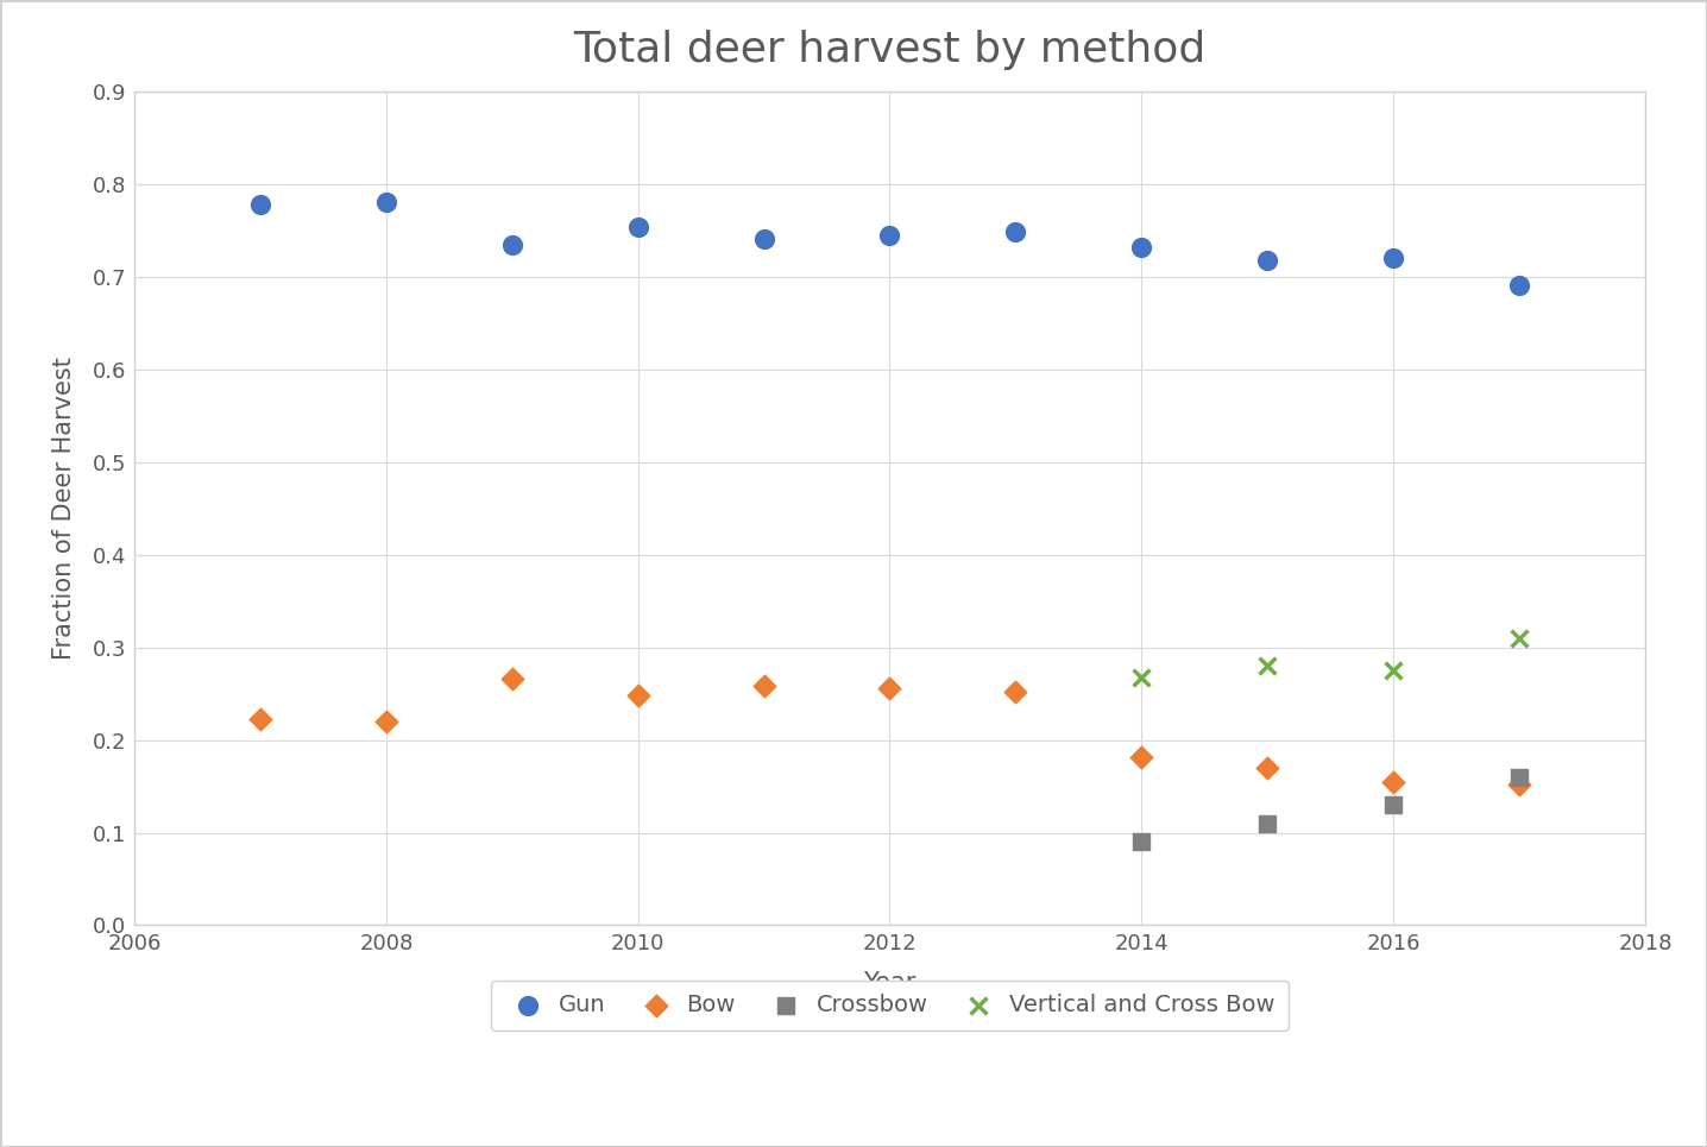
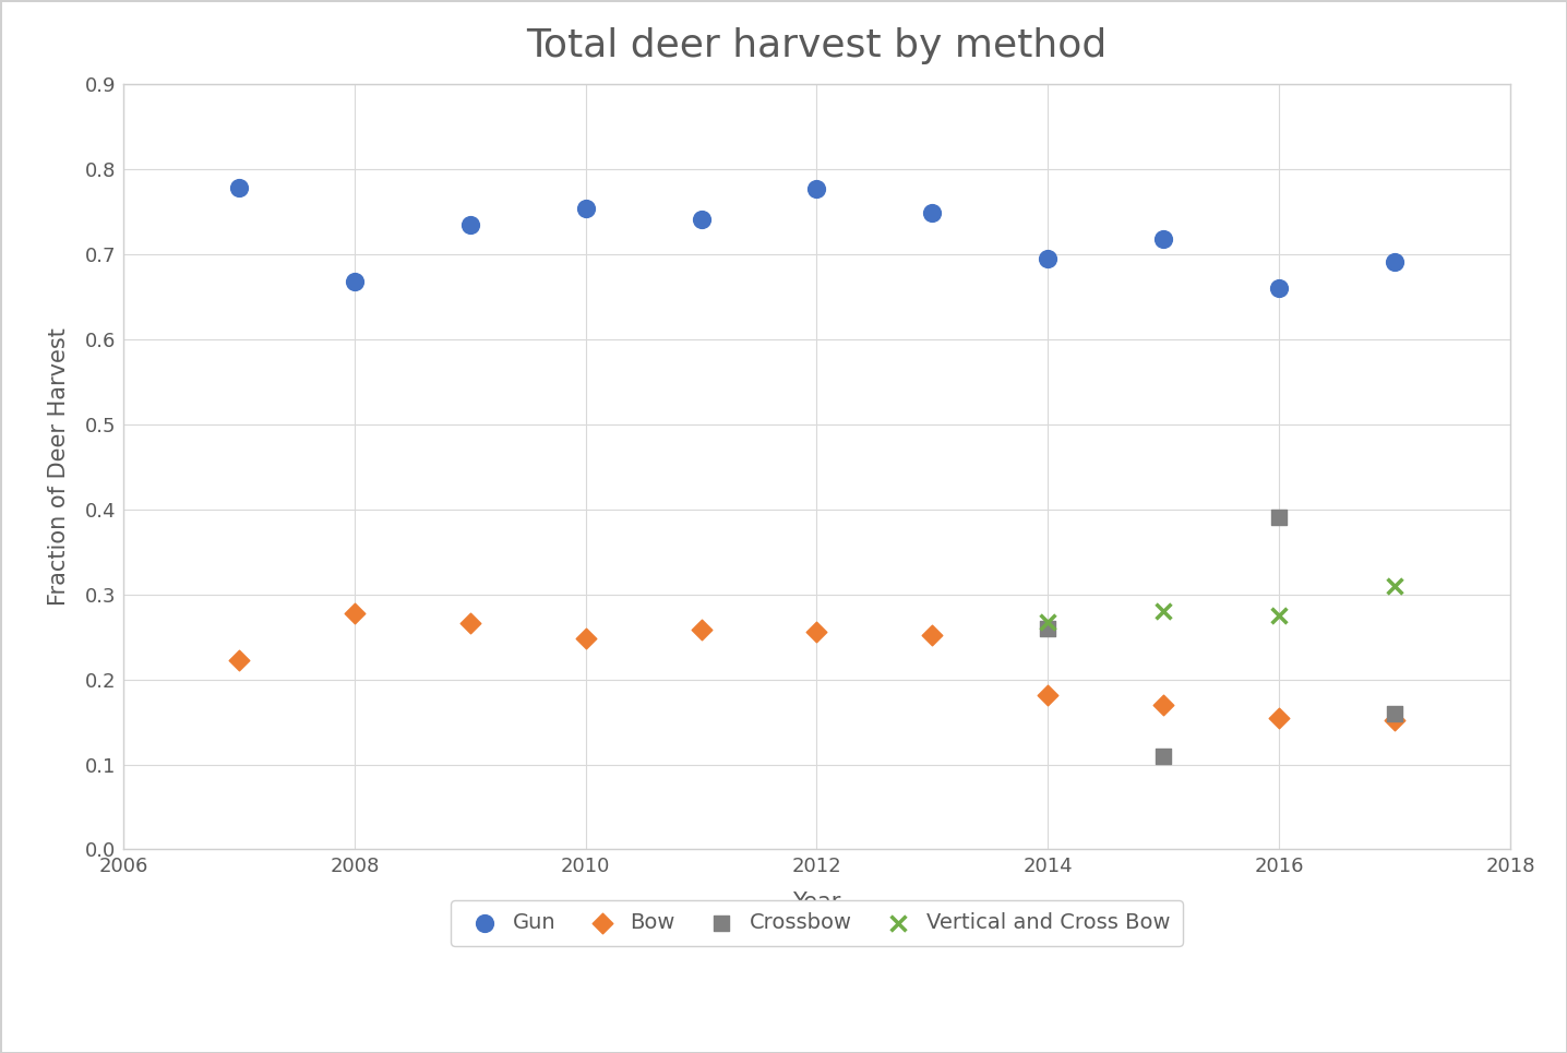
Gun/2008: 0.780 -> 0.668
Bow/2008: 0.220 -> 0.278
Gun/2012: 0.745 -> 0.776
Gun/2014: 0.732 -> 0.694
Crossbow/2014: 0.09 -> 0.26
Gun/2016: 0.720 -> 0.660
Crossbow/2016: 0.13 -> 0.39
